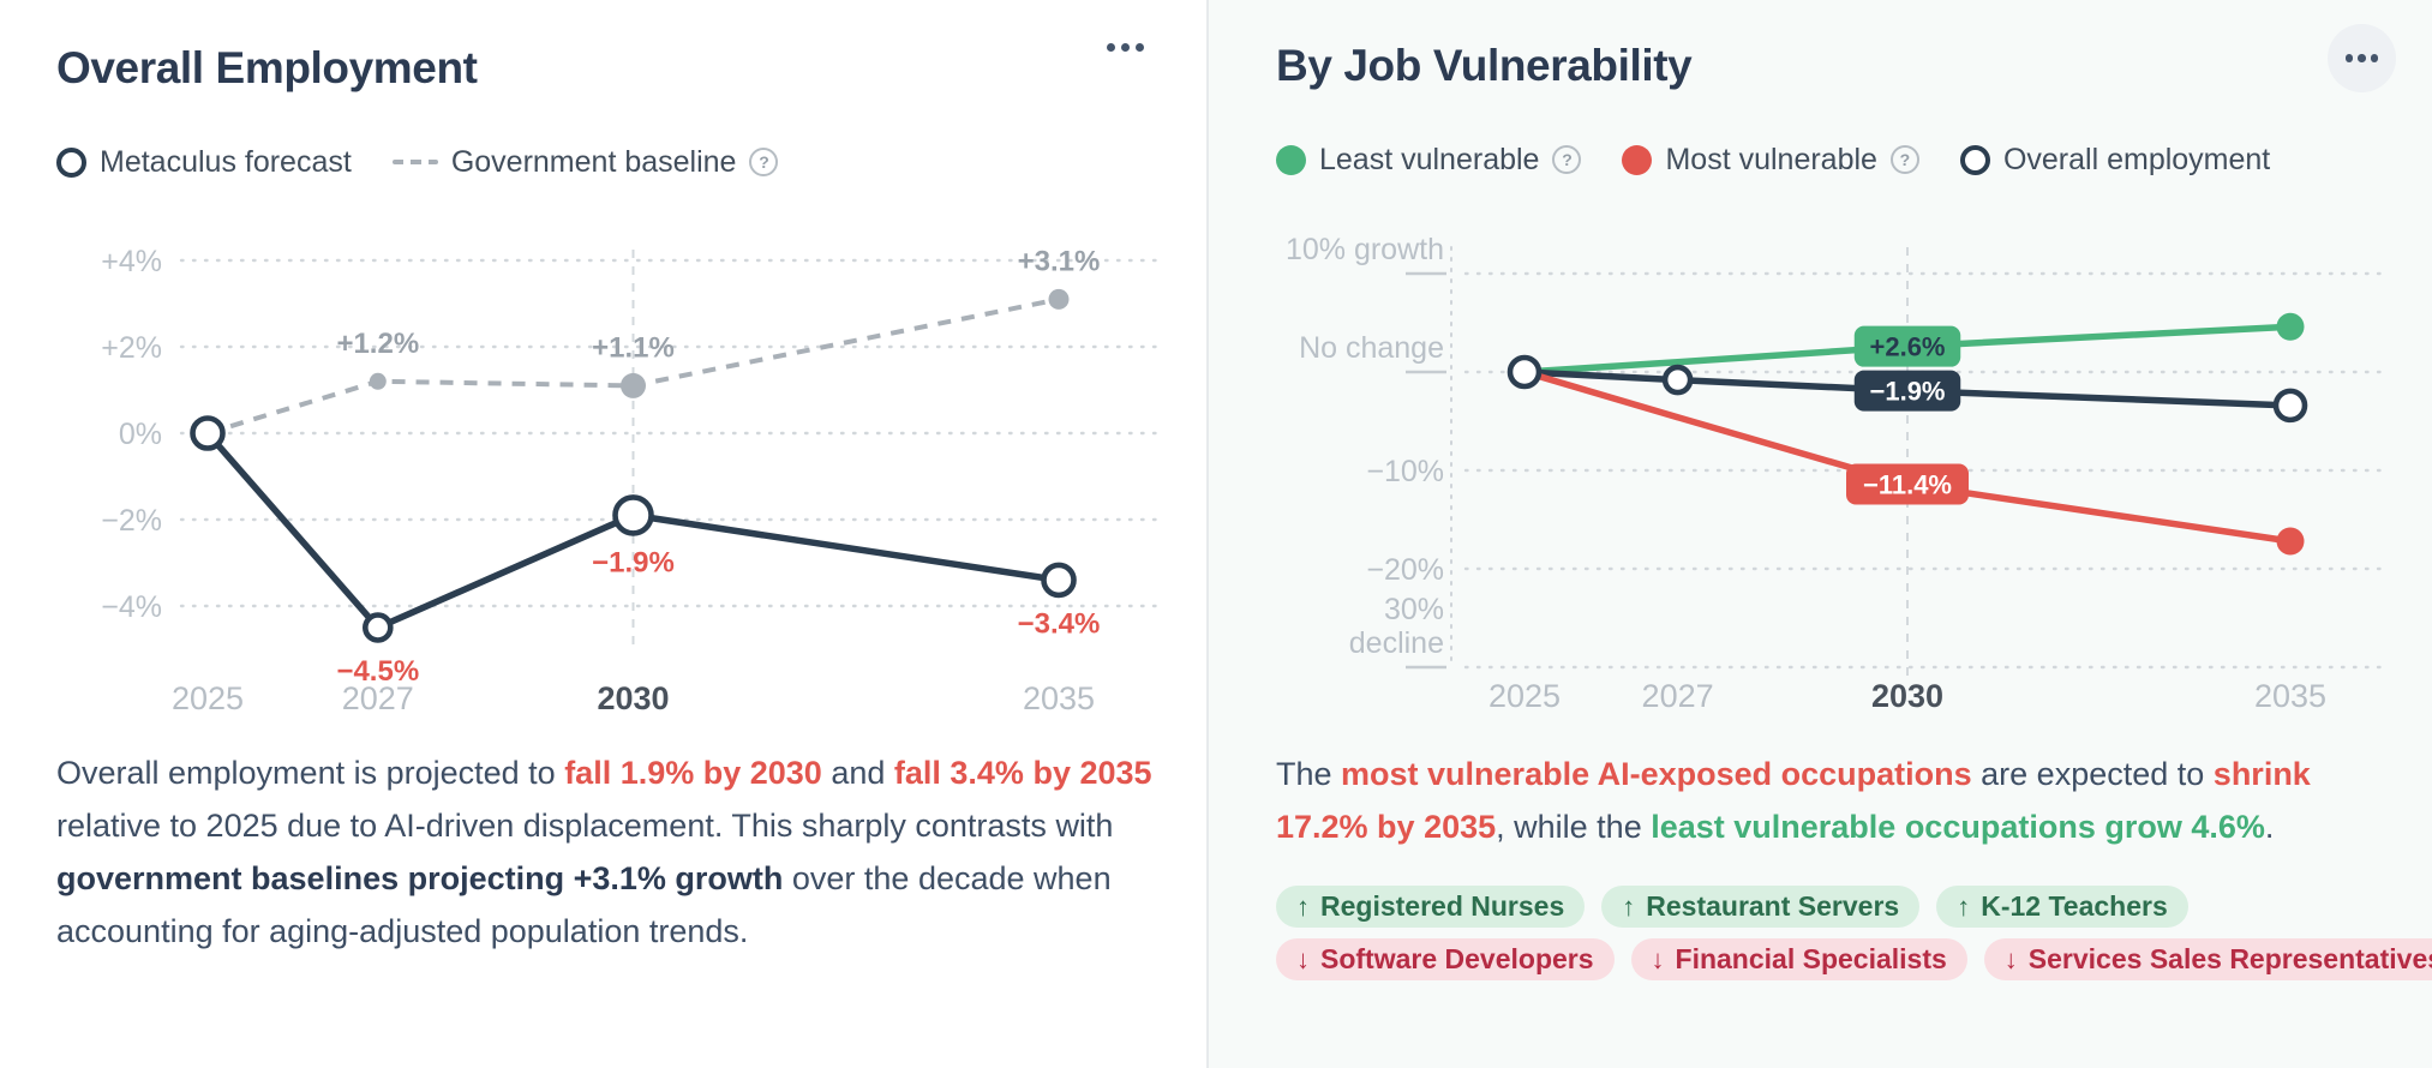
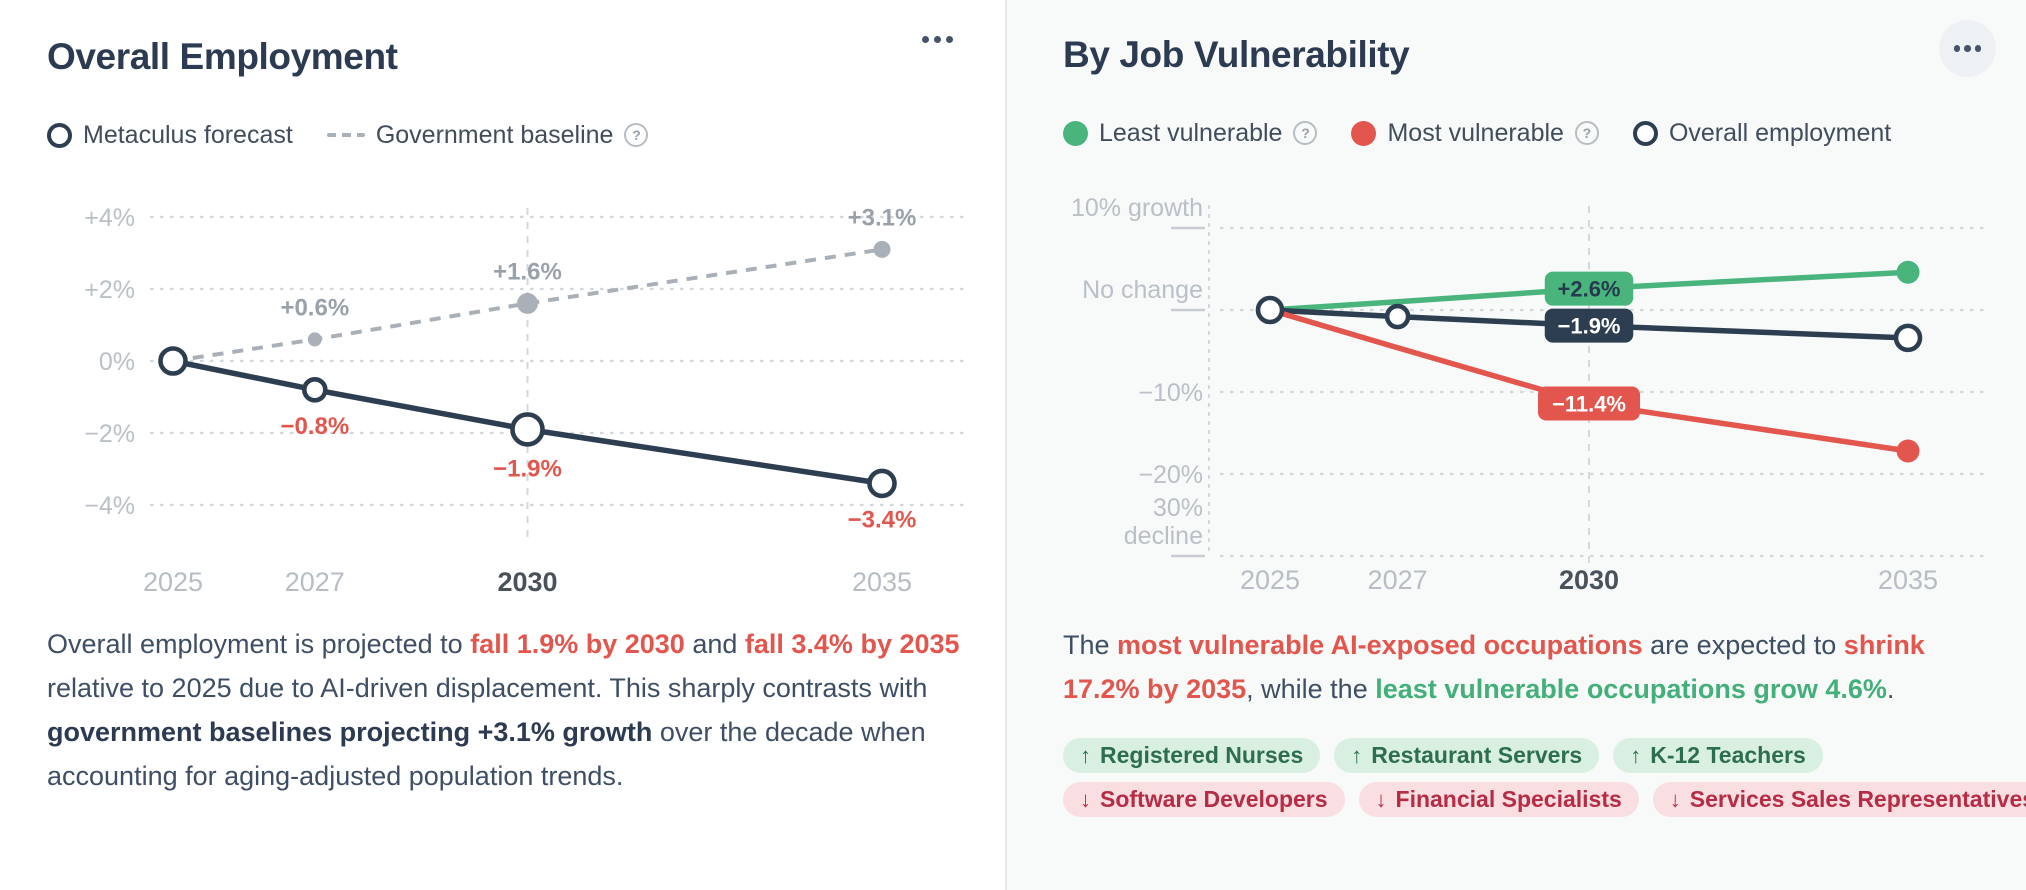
Overall Employment/Government baseline/2027: +1.2% -> +0.6%
Overall Employment/Metaculus forecast/2027: −4.5% -> −0.8%
Overall Employment/Government baseline/2030: +1.1% -> +1.6%
